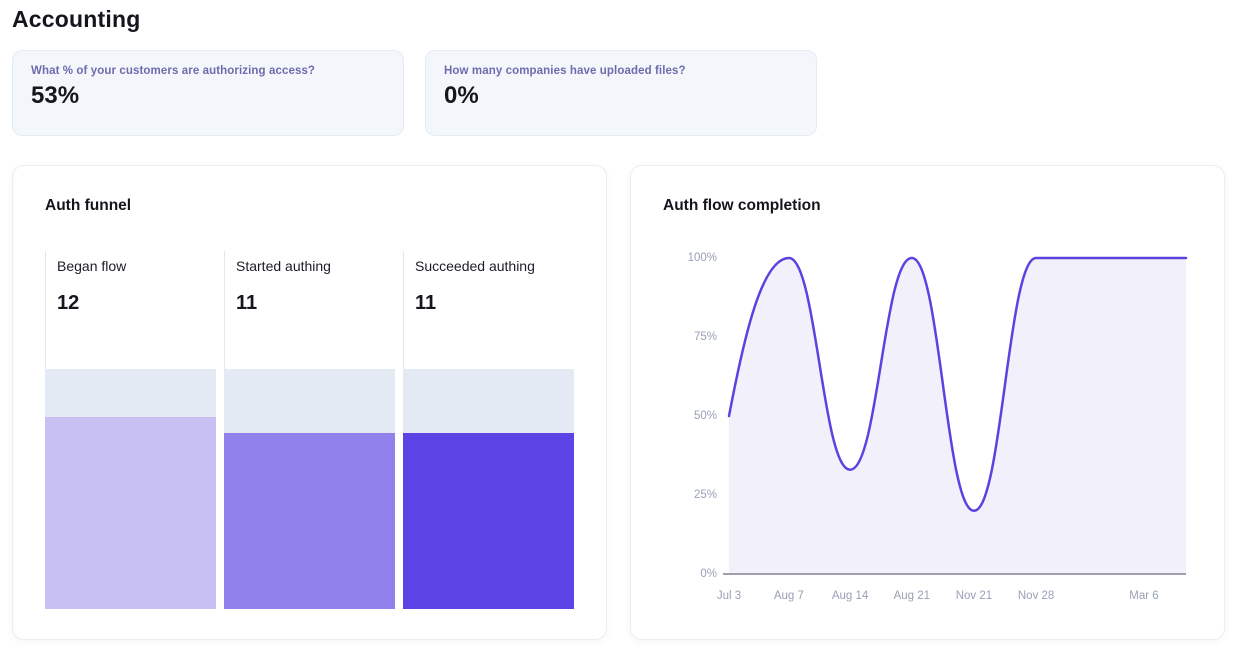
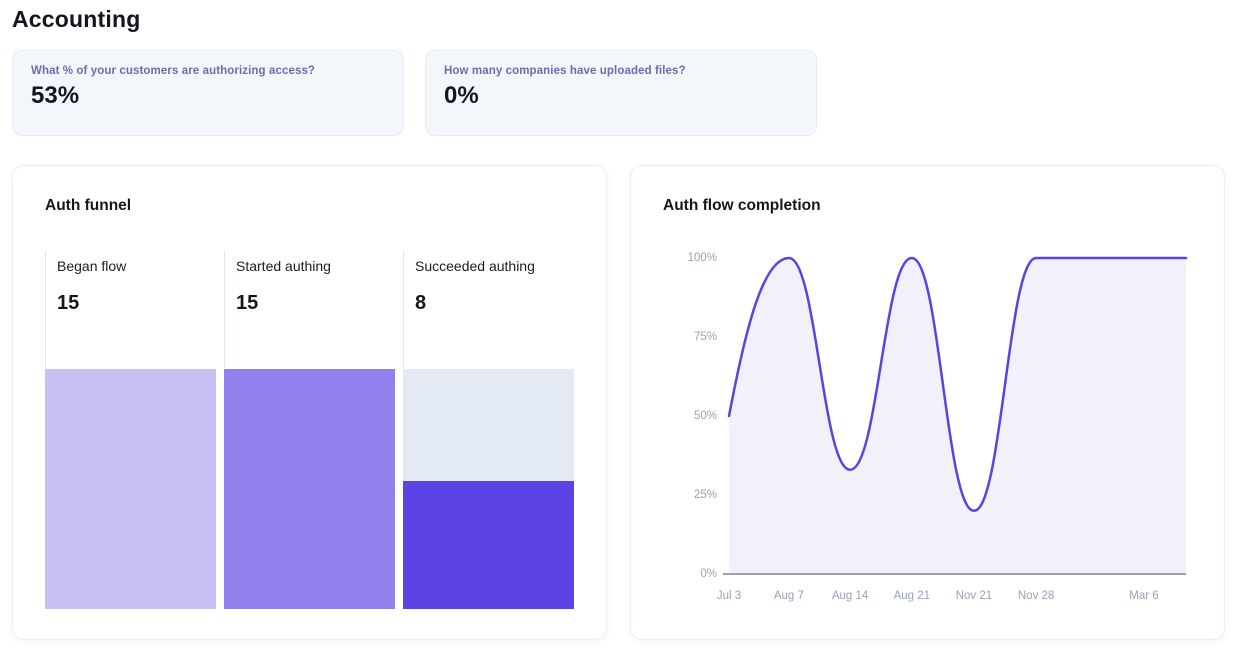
Auth funnel/Began flow: 12 -> 15
Auth funnel/Started authing: 11 -> 15
Auth funnel/Succeeded authing: 11 -> 8
